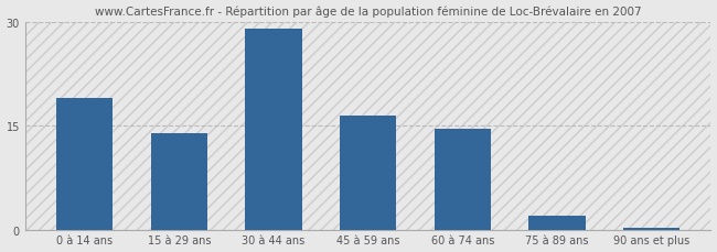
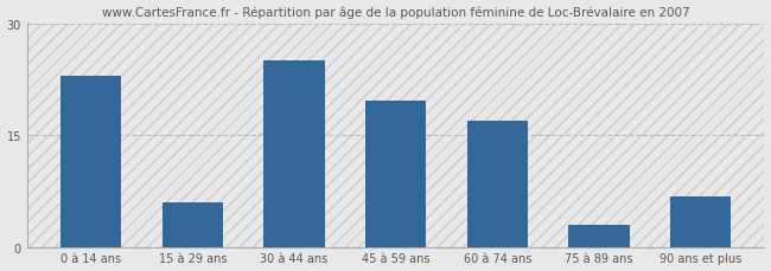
0 à 14 ans: 19.0 -> 23.0
15 à 29 ans: 14.0 -> 6.0
30 à 44 ans: 29.0 -> 25.0
45 à 59 ans: 16.5 -> 19.6
60 à 74 ans: 14.5 -> 17.0
75 à 89 ans: 2.0 -> 3.0
90 ans et plus: 0.3 -> 6.8
